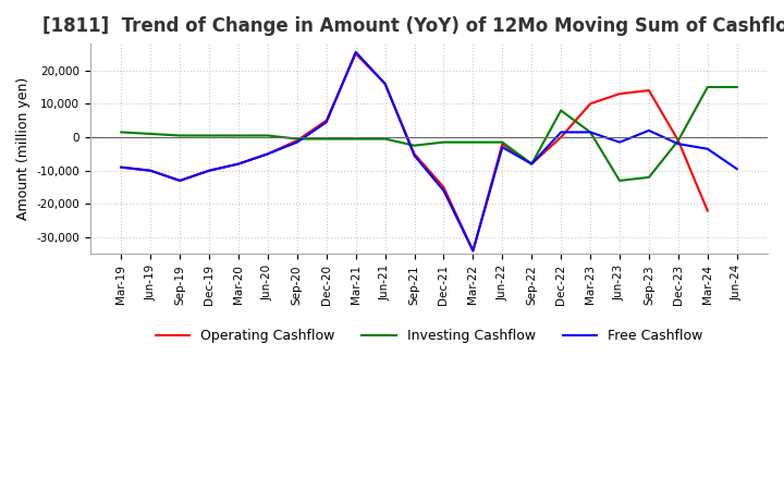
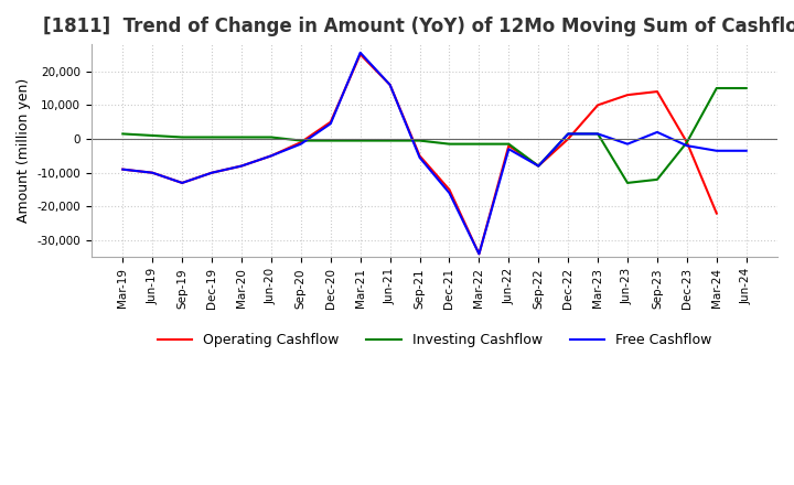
Investing Cashflow/Sep-21: -2,500 -> -500
Investing Cashflow/Dec-22: 8,000 -> 1,500
Free Cashflow/Jun-24: -9,500 -> -3,500
